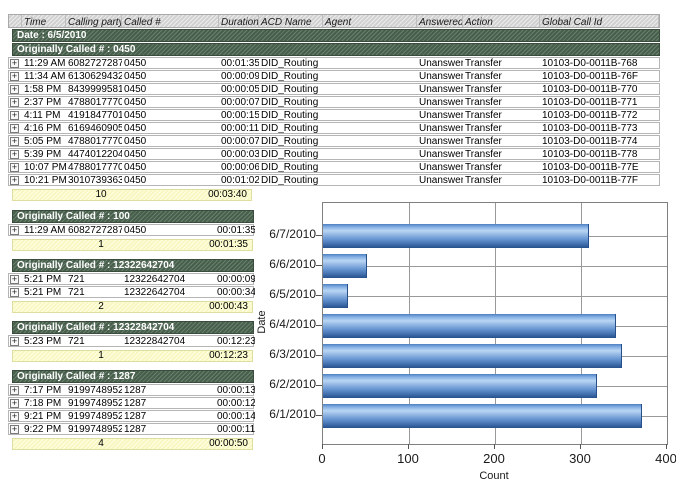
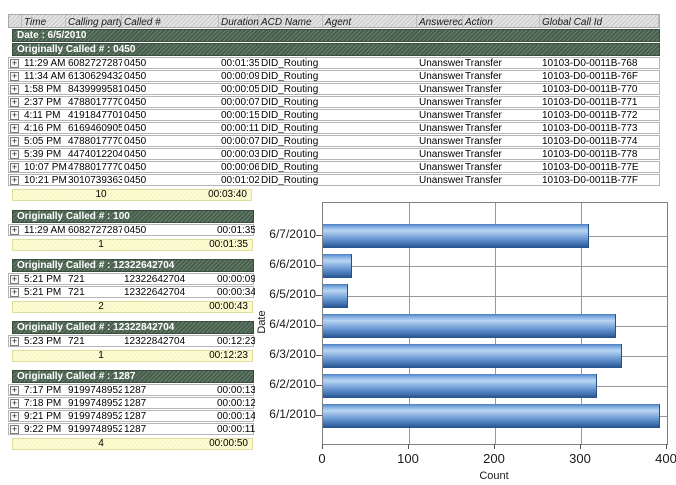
6/6/2010: 50 -> 30
6/1/2010: 370 -> 390
